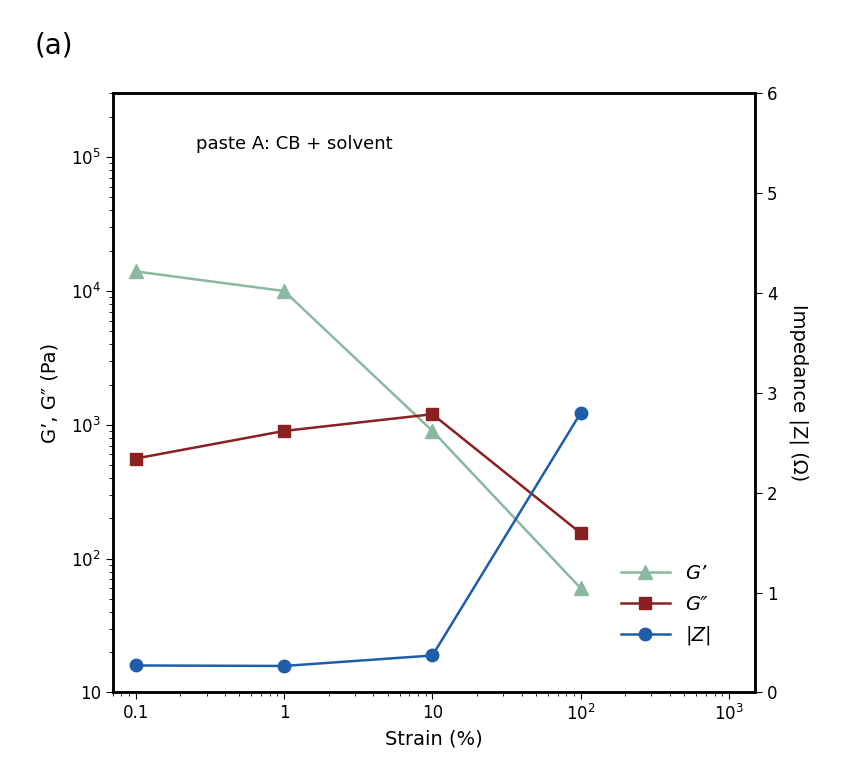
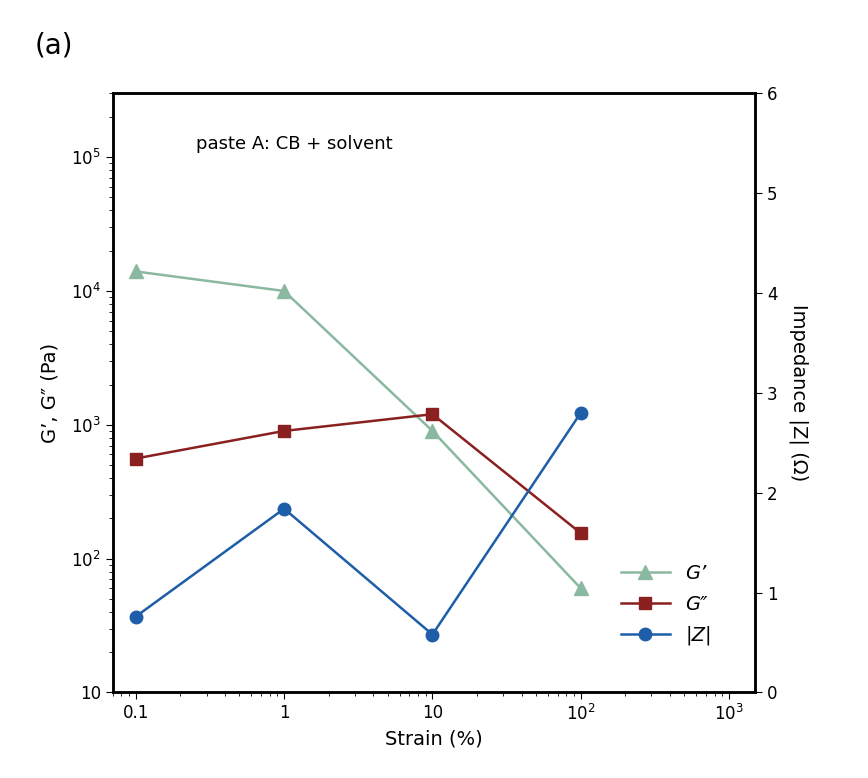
|Z|/0.1: 0.27 -> 0.76
|Z|/1: 0.27 -> 1.84
|Z|/10: 0.37 -> 0.58
